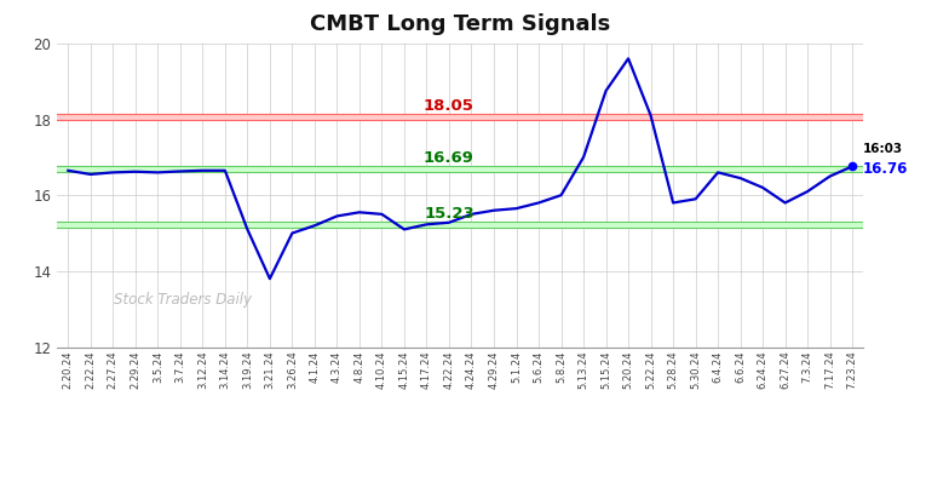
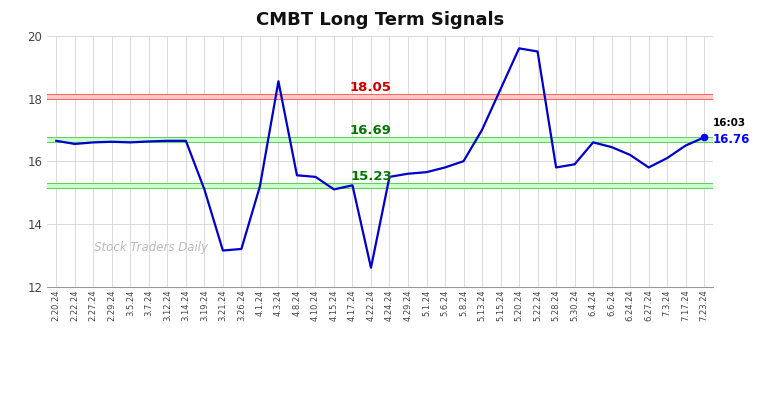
3.21.24: 13.80 -> 13.15
3.26.24: 15.00 -> 13.20
4.3.24: 15.45 -> 18.55
4.22.24: 15.28 -> 12.60
5.15.24: 18.75 -> 18.30
5.22.24: 18.10 -> 19.50
